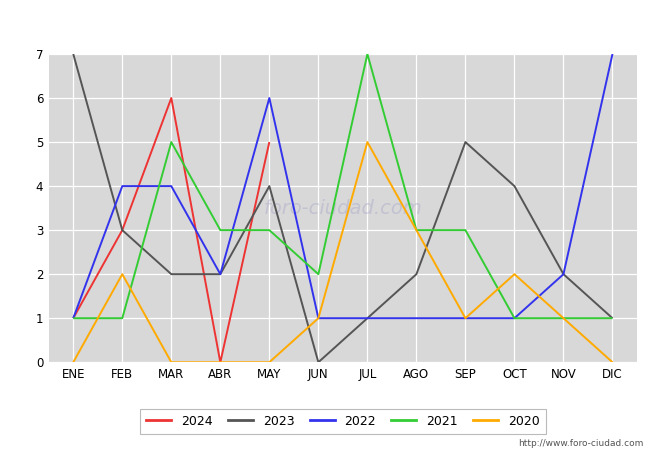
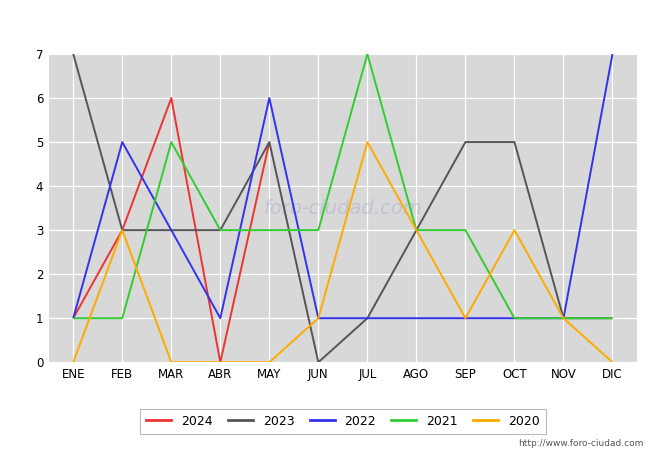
2022/FEB: 4 -> 5
2020/FEB: 2 -> 3
2023/MAR: 2 -> 3
2022/MAR: 4 -> 3
2023/ABR: 2 -> 3
2022/ABR: 2 -> 1
2023/MAY: 4 -> 5
2021/JUN: 2 -> 3
2023/AGO: 2 -> 3
2023/OCT: 4 -> 5
2020/OCT: 2 -> 3
2023/NOV: 2 -> 1
2022/NOV: 2 -> 1
